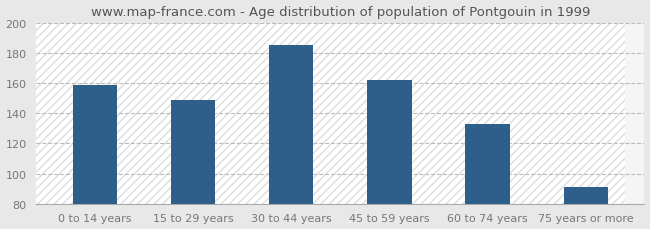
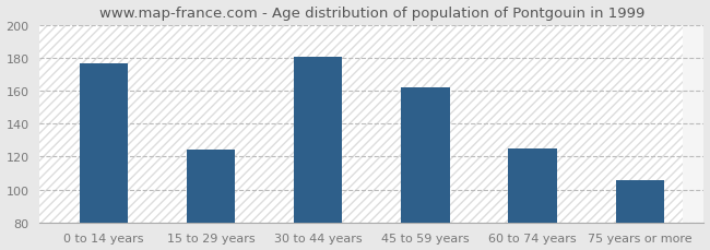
0 to 14 years: 159 -> 177
15 to 29 years: 149 -> 124
30 to 44 years: 185 -> 181
60 to 74 years: 133 -> 125
75 years or more: 91 -> 106
